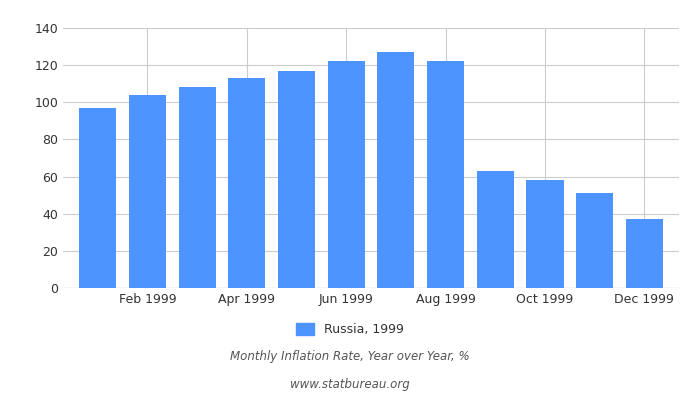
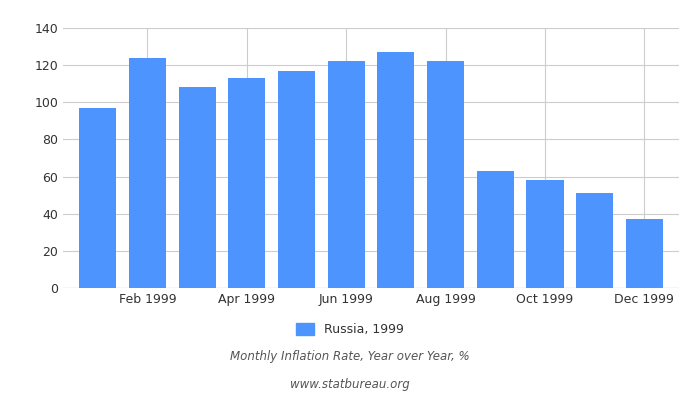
Feb 1999: 104 -> 124
